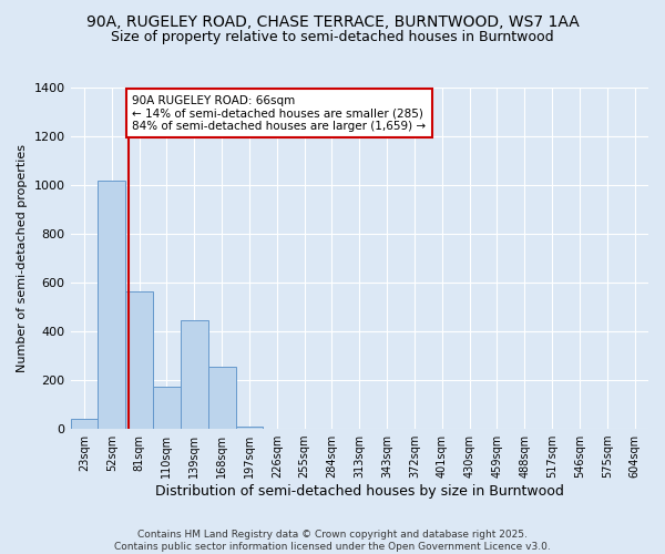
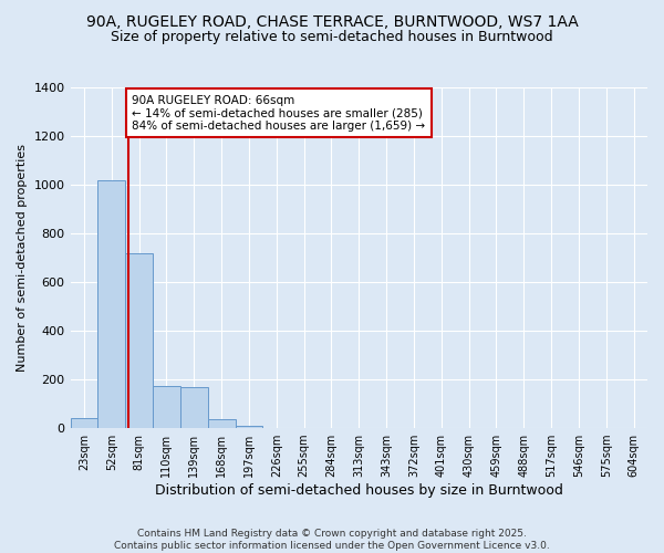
81sqm: 565 -> 720
139sqm: 445 -> 170
168sqm: 255 -> 35
